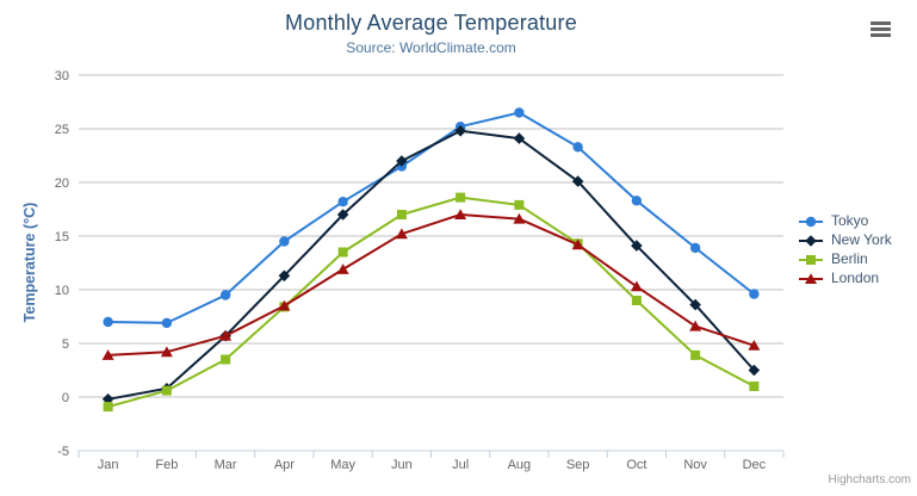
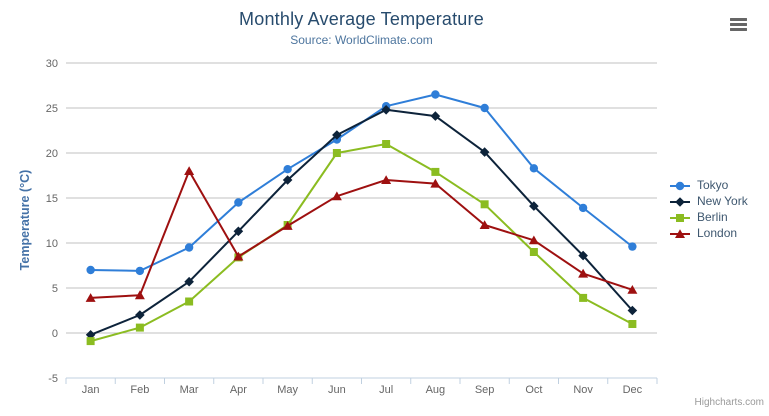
New York/Feb: 1 -> 2
London/Mar: 6 -> 18
Berlin/May: 14 -> 12
Berlin/Jun: 17 -> 20
Berlin/Jul: 19 -> 21
Tokyo/Sep: 23 -> 25
London/Sep: 14 -> 12
